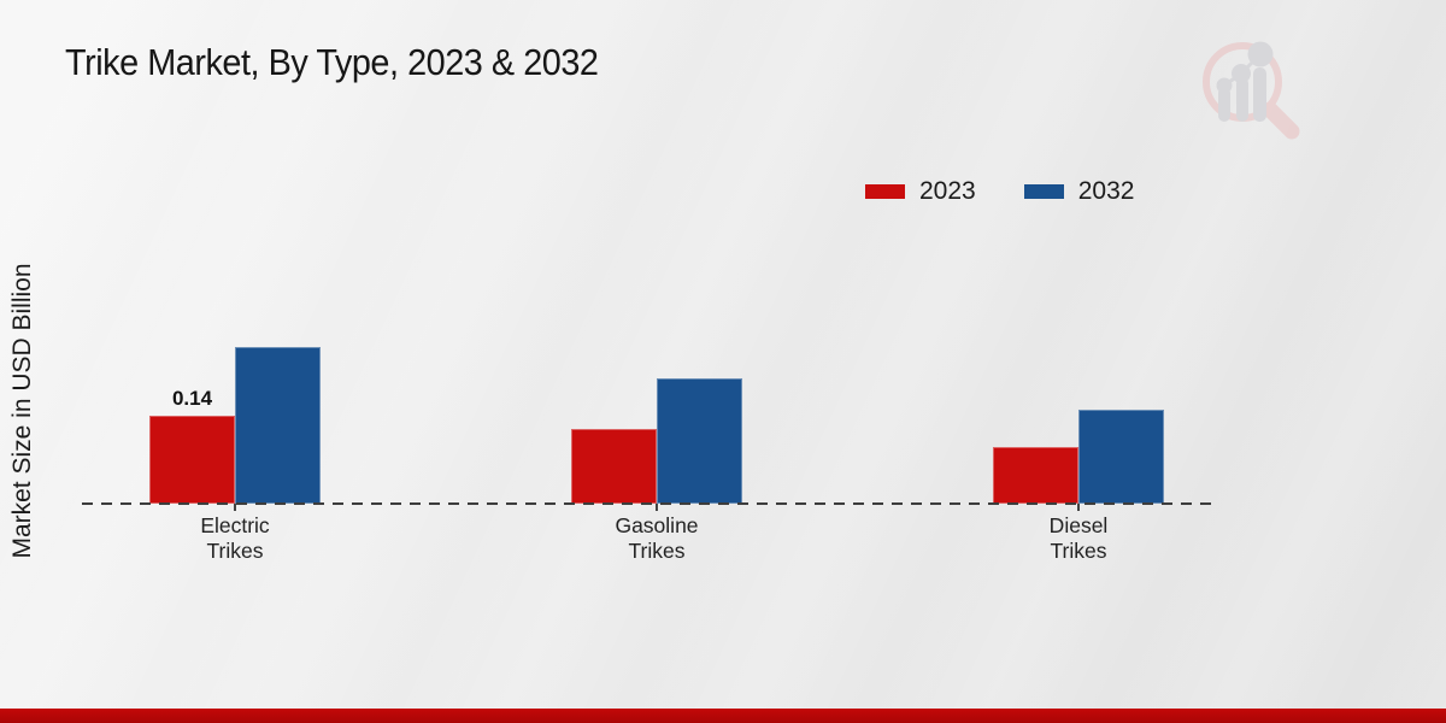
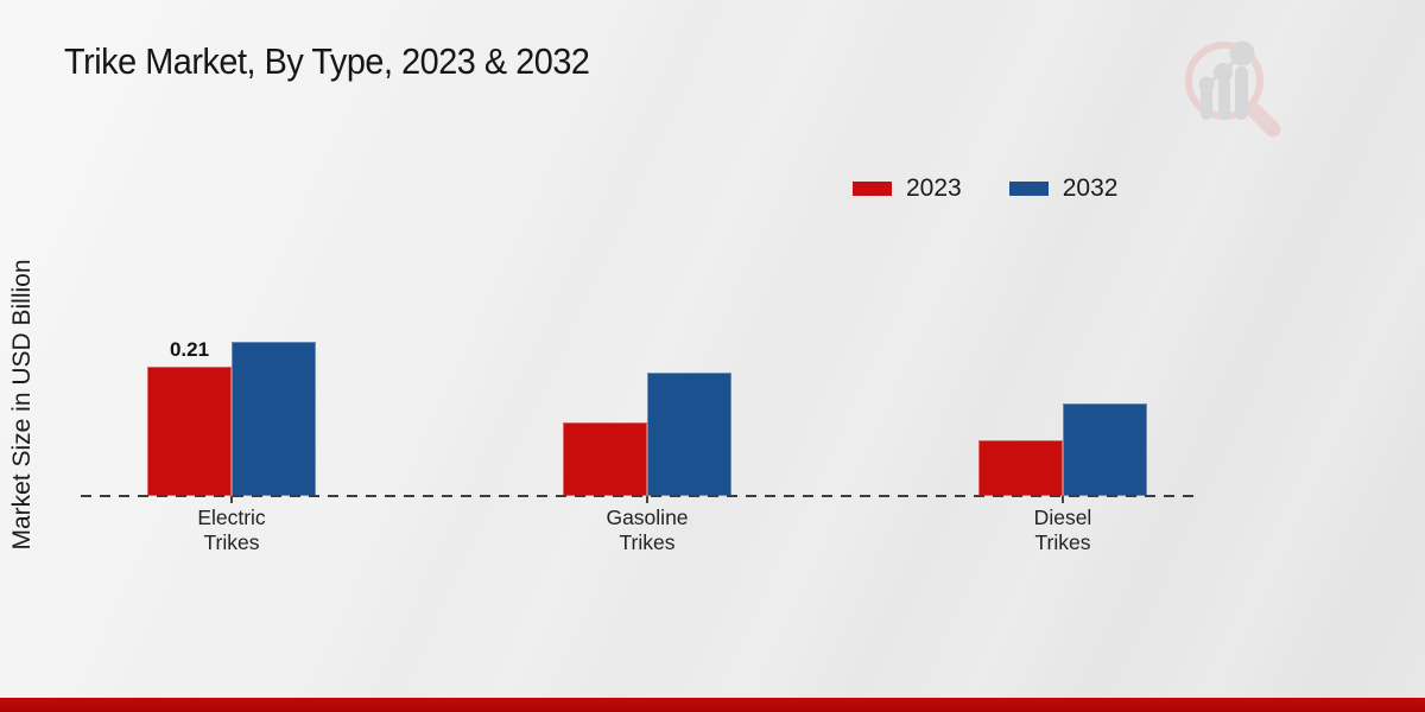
2023/Electric Trikes: 0.14 -> 0.21
